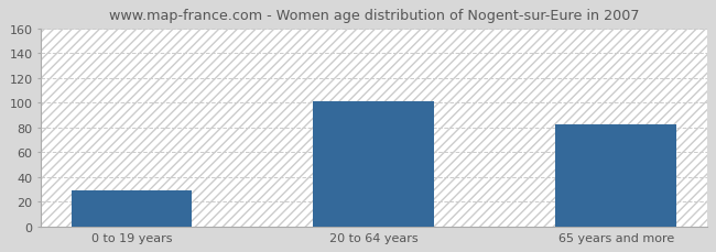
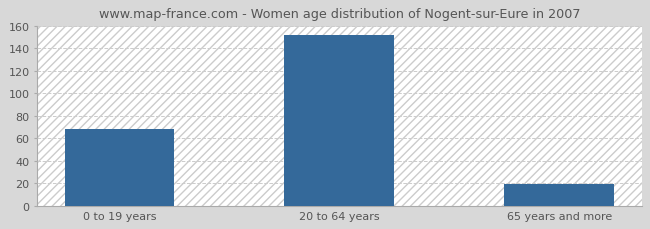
0 to 19 years: 29 -> 68
20 to 64 years: 101 -> 152
65 years and more: 82 -> 19
